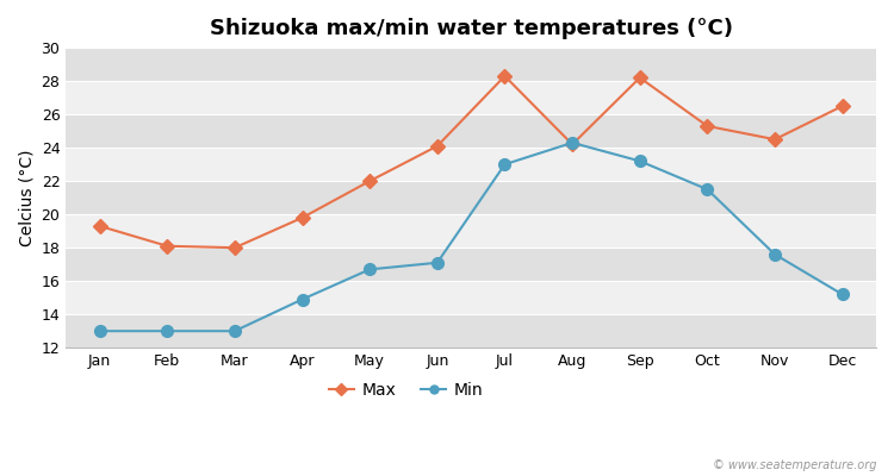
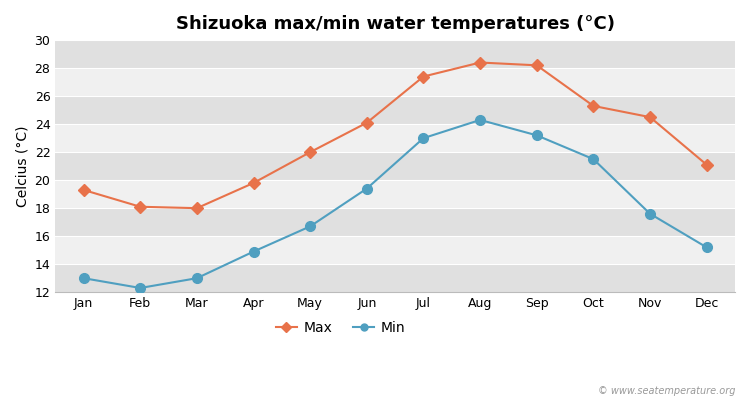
Min/Feb: 13.0 -> 12.3
Min/Jun: 17.1 -> 19.4
Max/Jul: 28.3 -> 27.4
Max/Aug: 24.2 -> 28.4
Max/Dec: 26.5 -> 21.1
